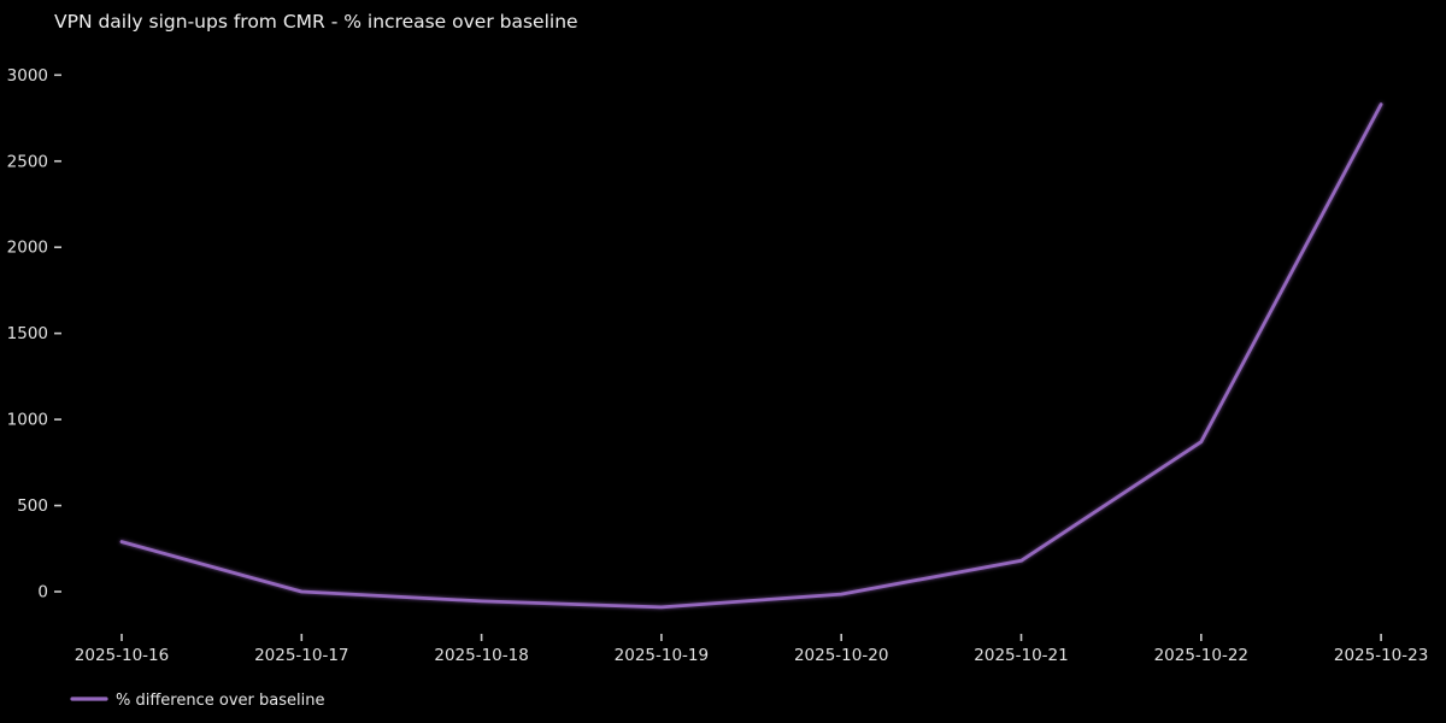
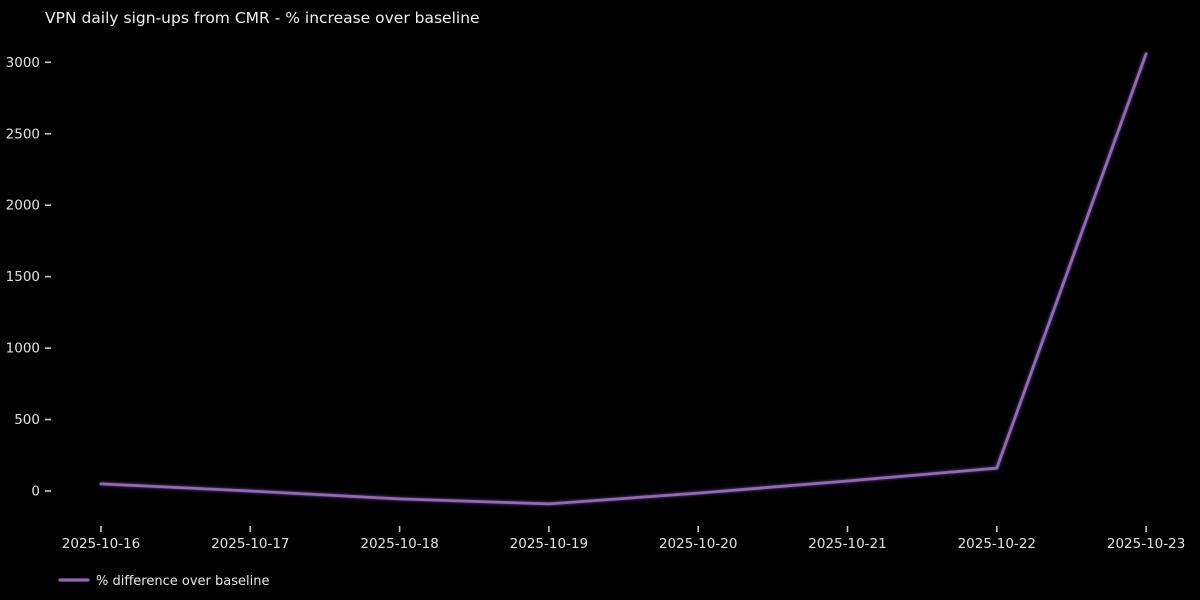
2025-10-16: 290 -> 50
2025-10-21: 180 -> 70
2025-10-22: 870 -> 160
2025-10-23: 2830 -> 3060
